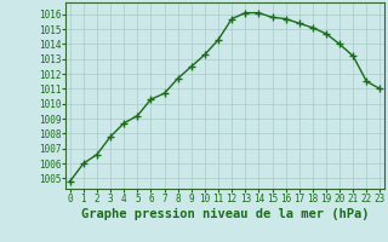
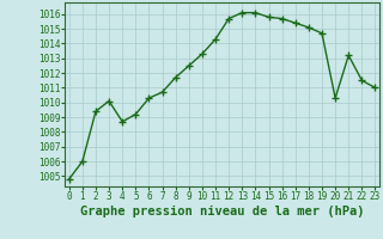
2: 1006.6 -> 1009.4
3: 1007.8 -> 1010.1
20: 1014.0 -> 1010.3
